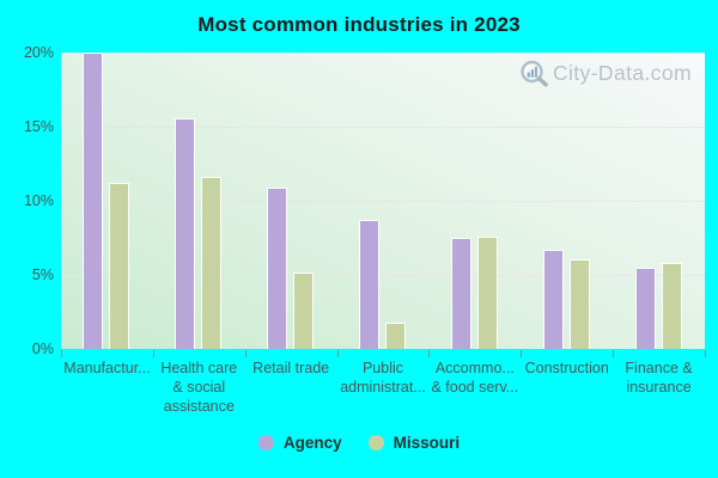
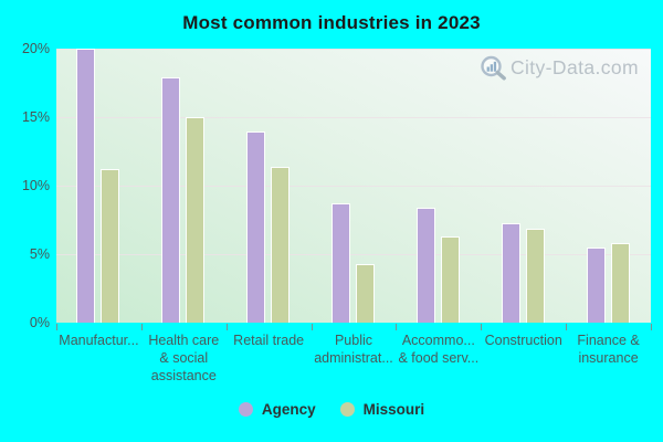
Agency/Health care & social assistance: 15.5% -> 17.8%
Missouri/Health care & social assistance: 11.5% -> 14.9%
Agency/Retail trade: 10.8% -> 13.9%
Missouri/Retail trade: 5.1% -> 11.3%
Missouri/Public administrat...: 1.7% -> 4.2%
Agency/Accommo... & food serv...: 7.4% -> 8.3%
Missouri/Accommo... & food serv...: 7.5% -> 6.2%
Agency/Construction: 6.6% -> 7.2%
Missouri/Construction: 6.0% -> 6.8%
